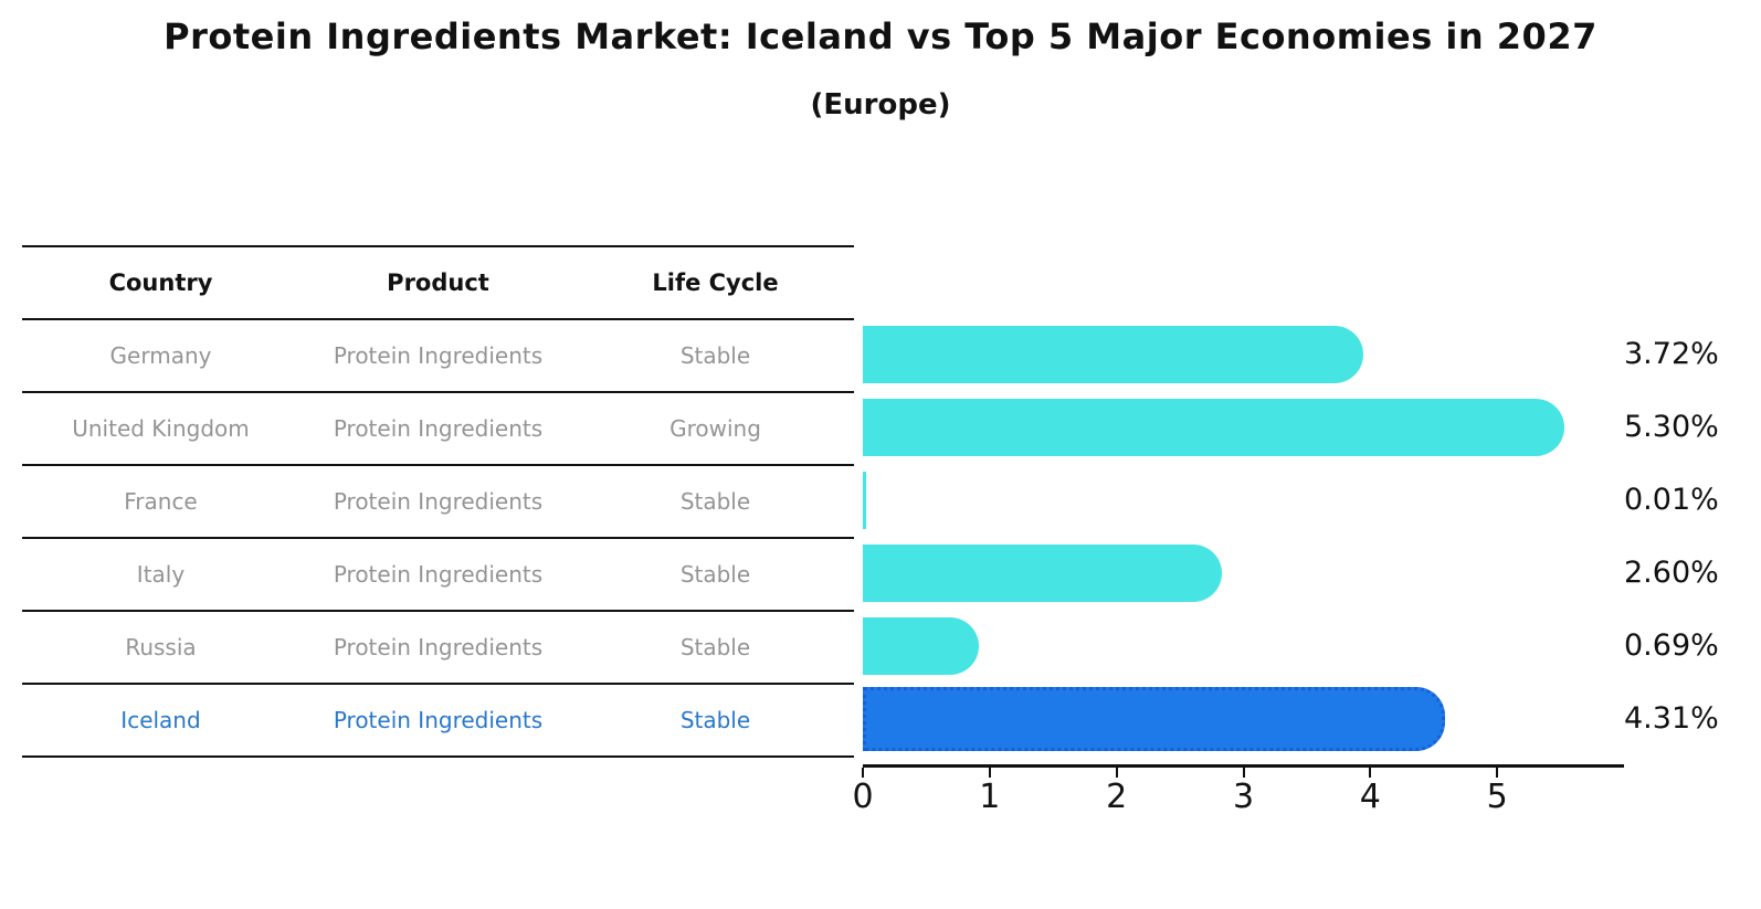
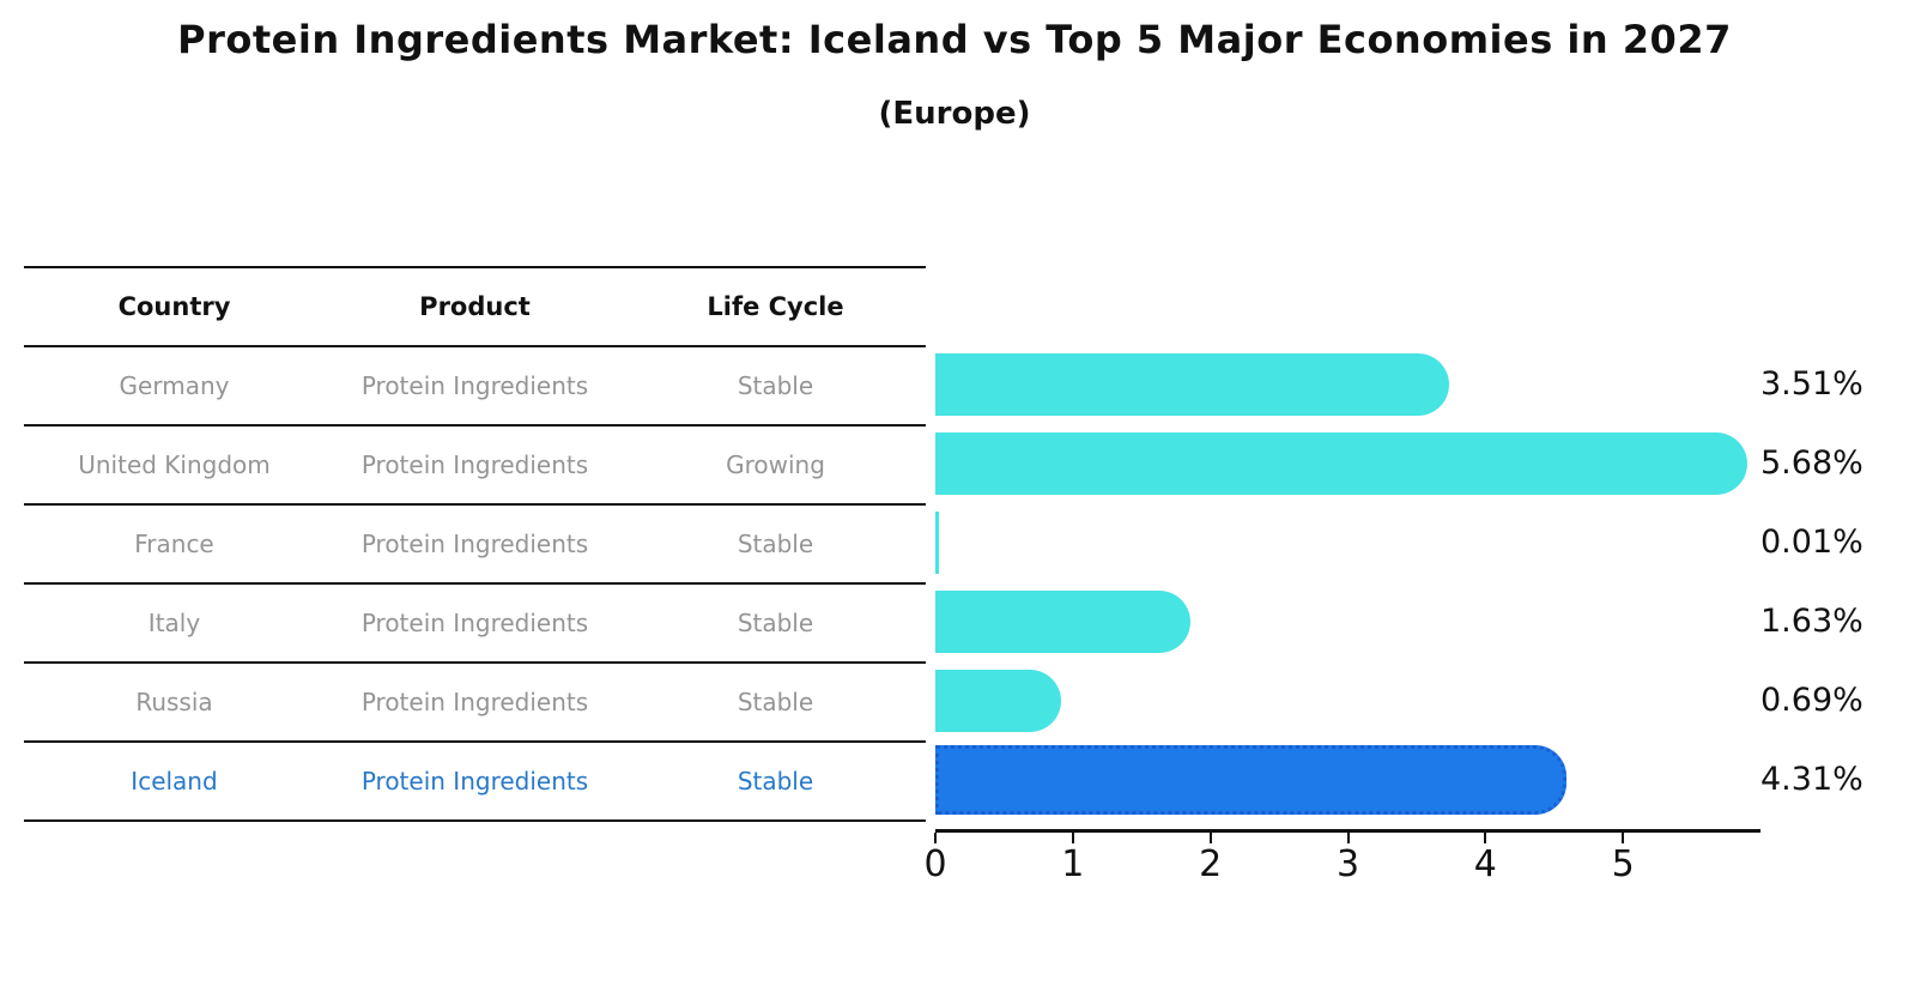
Germany: 3.72% -> 3.51%
United Kingdom: 5.30% -> 5.68%
Italy: 2.60% -> 1.63%
